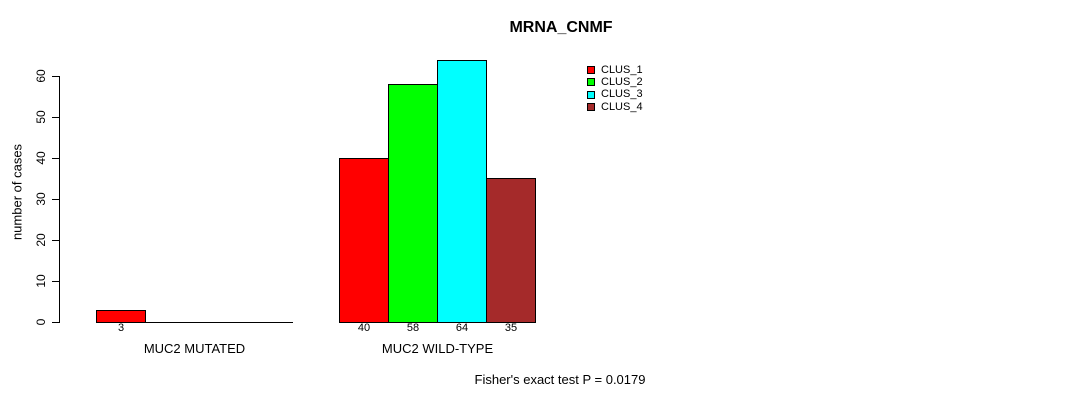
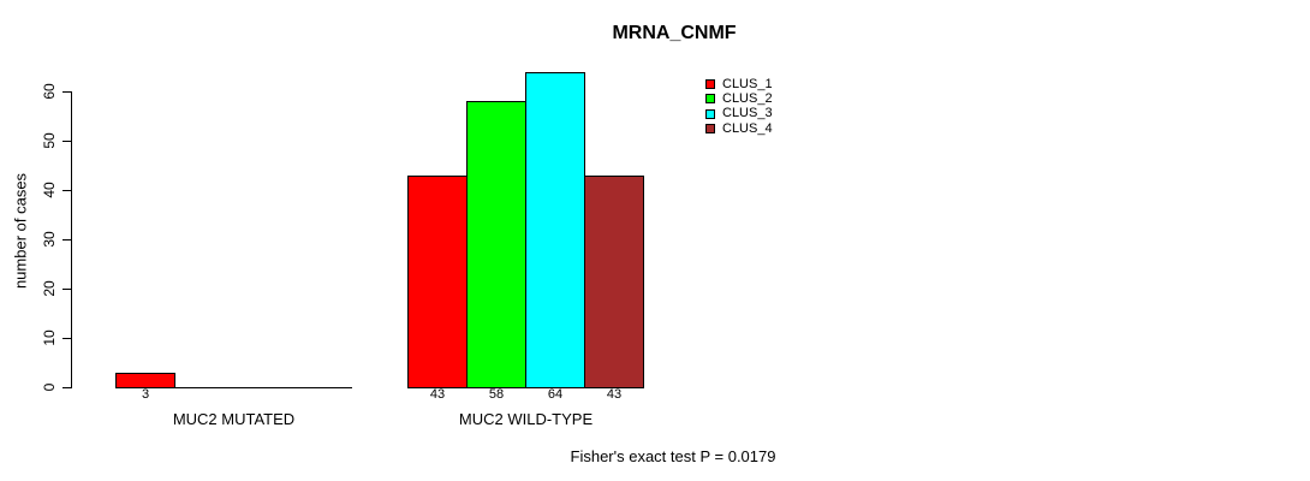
CLUS_1/MUC2 WILD-TYPE: 40 -> 43
CLUS_4/MUC2 WILD-TYPE: 35 -> 43
